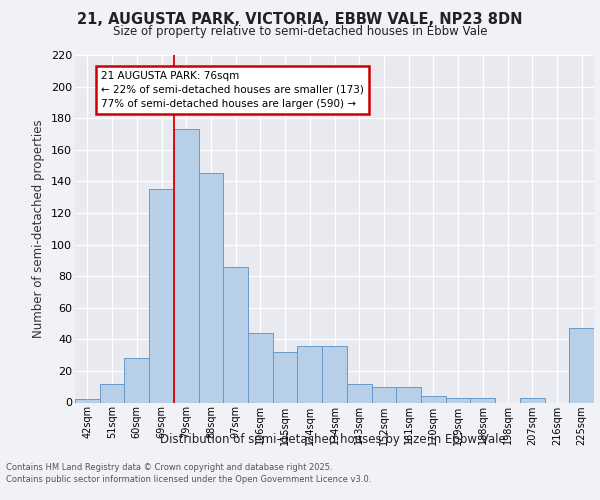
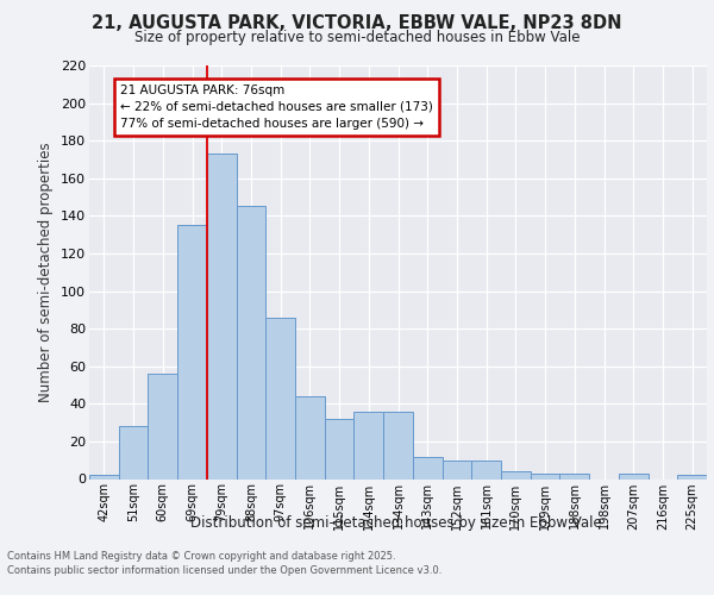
51sqm: 12 -> 28
60sqm: 28 -> 56
225sqm: 47 -> 2
